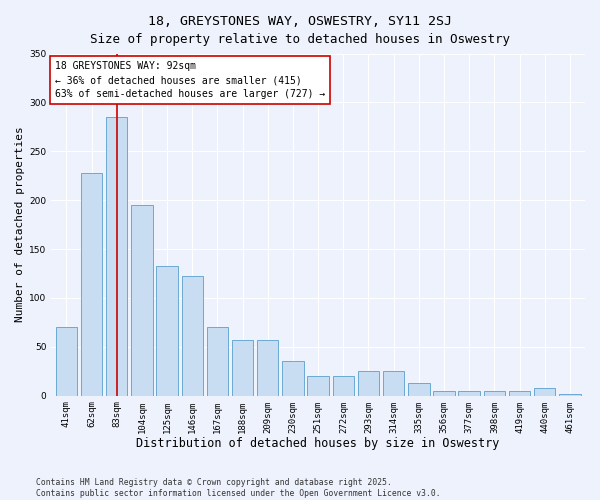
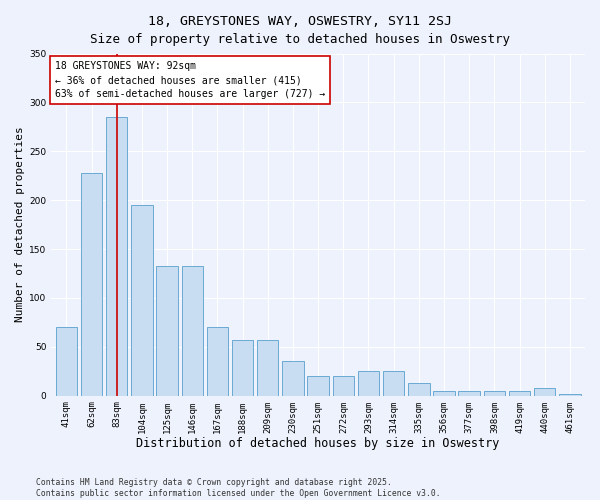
146sqm: 122 -> 133
